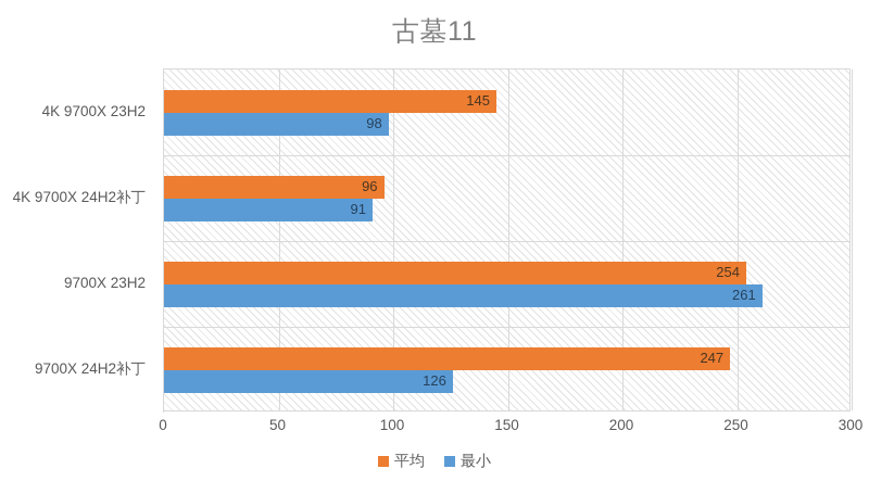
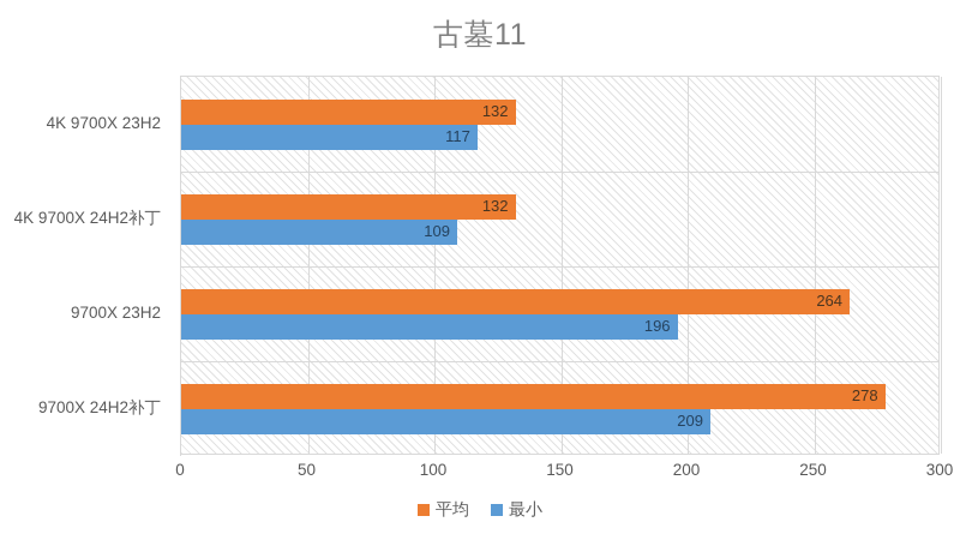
平均/4K 9700X 23H2: 145 -> 132
最小/4K 9700X 23H2: 98 -> 117
平均/4K 9700X 24H2补丁: 96 -> 132
最小/4K 9700X 24H2补丁: 91 -> 109
平均/9700X 23H2: 254 -> 264
最小/9700X 23H2: 261 -> 196
平均/9700X 24H2补丁: 247 -> 278
最小/9700X 24H2补丁: 126 -> 209
